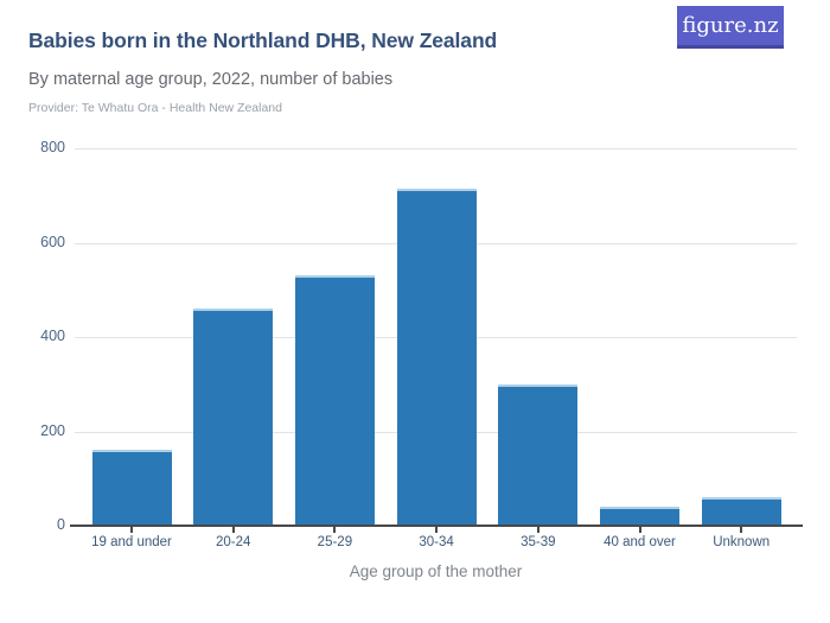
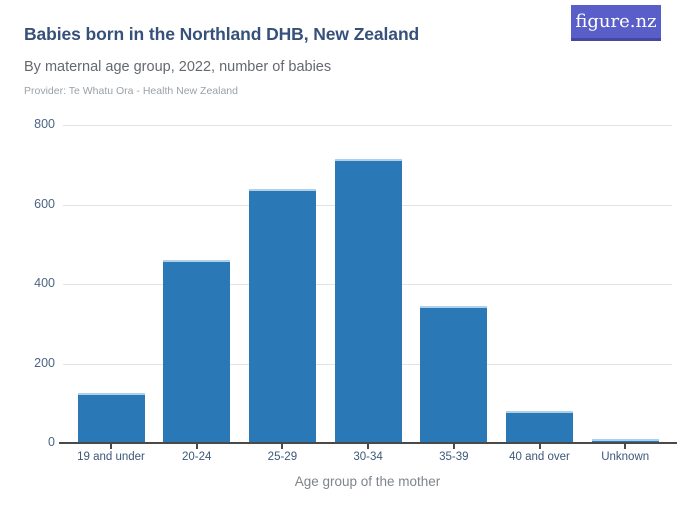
19 and under: 160 -> 120
25-29: 530 -> 640
35-39: 300 -> 340
40 and over: 40 -> 80
Unknown: 60 -> 10
